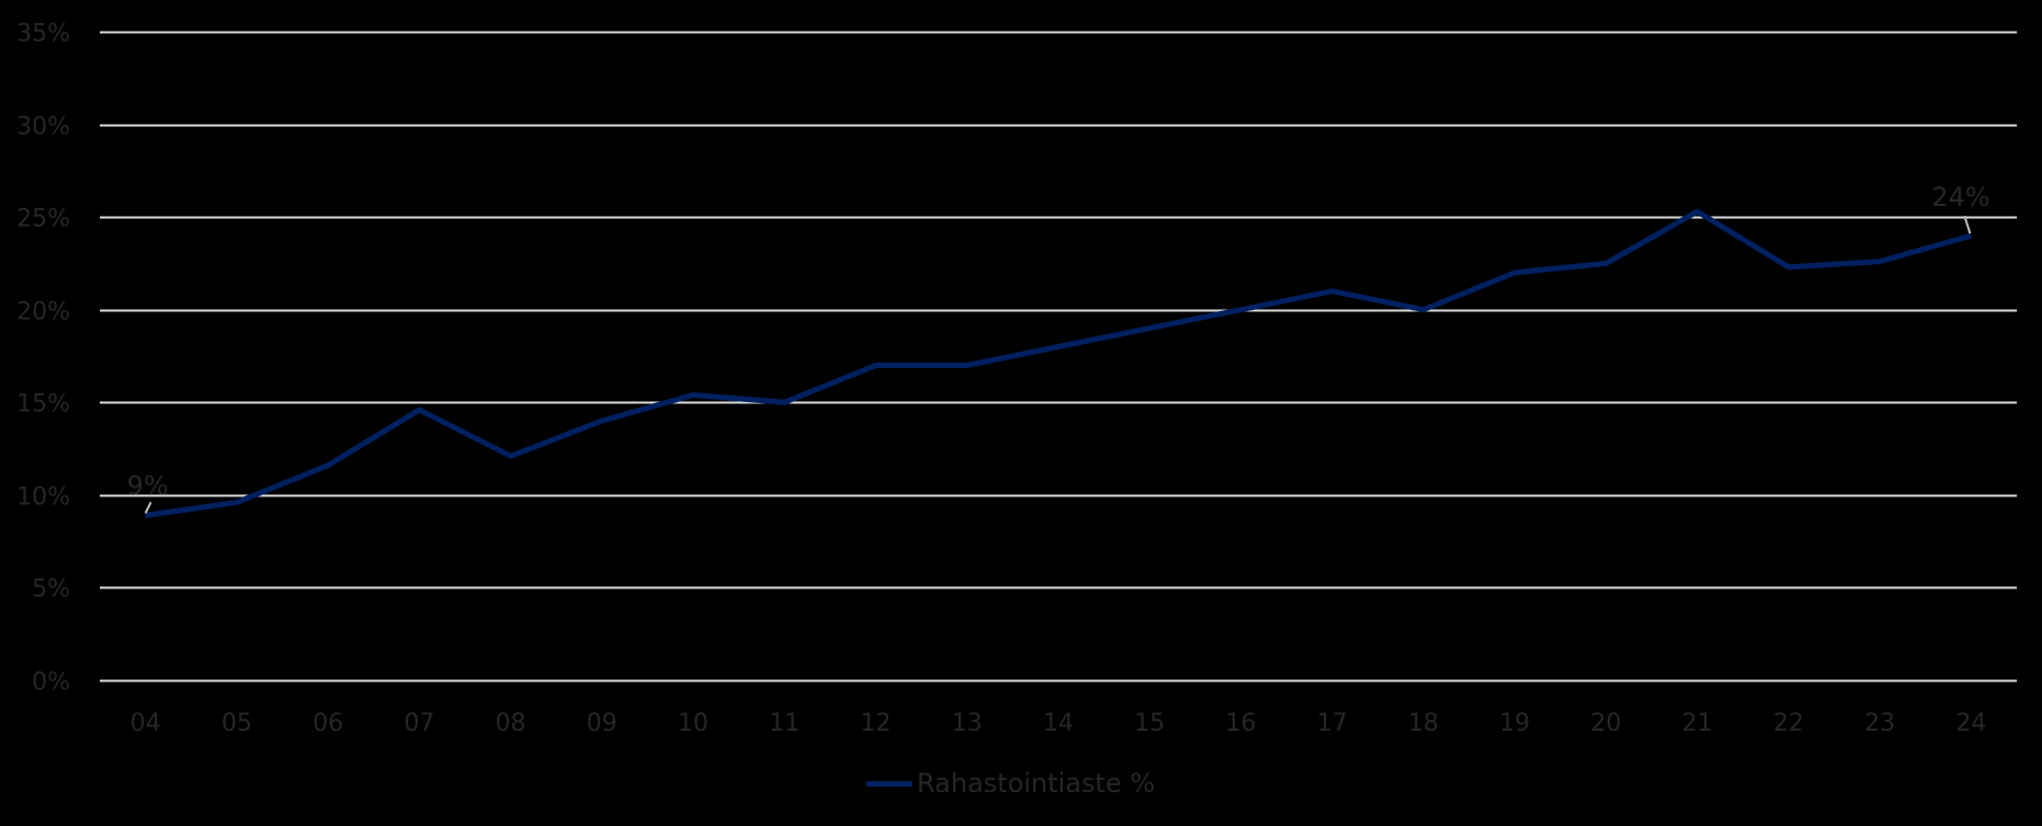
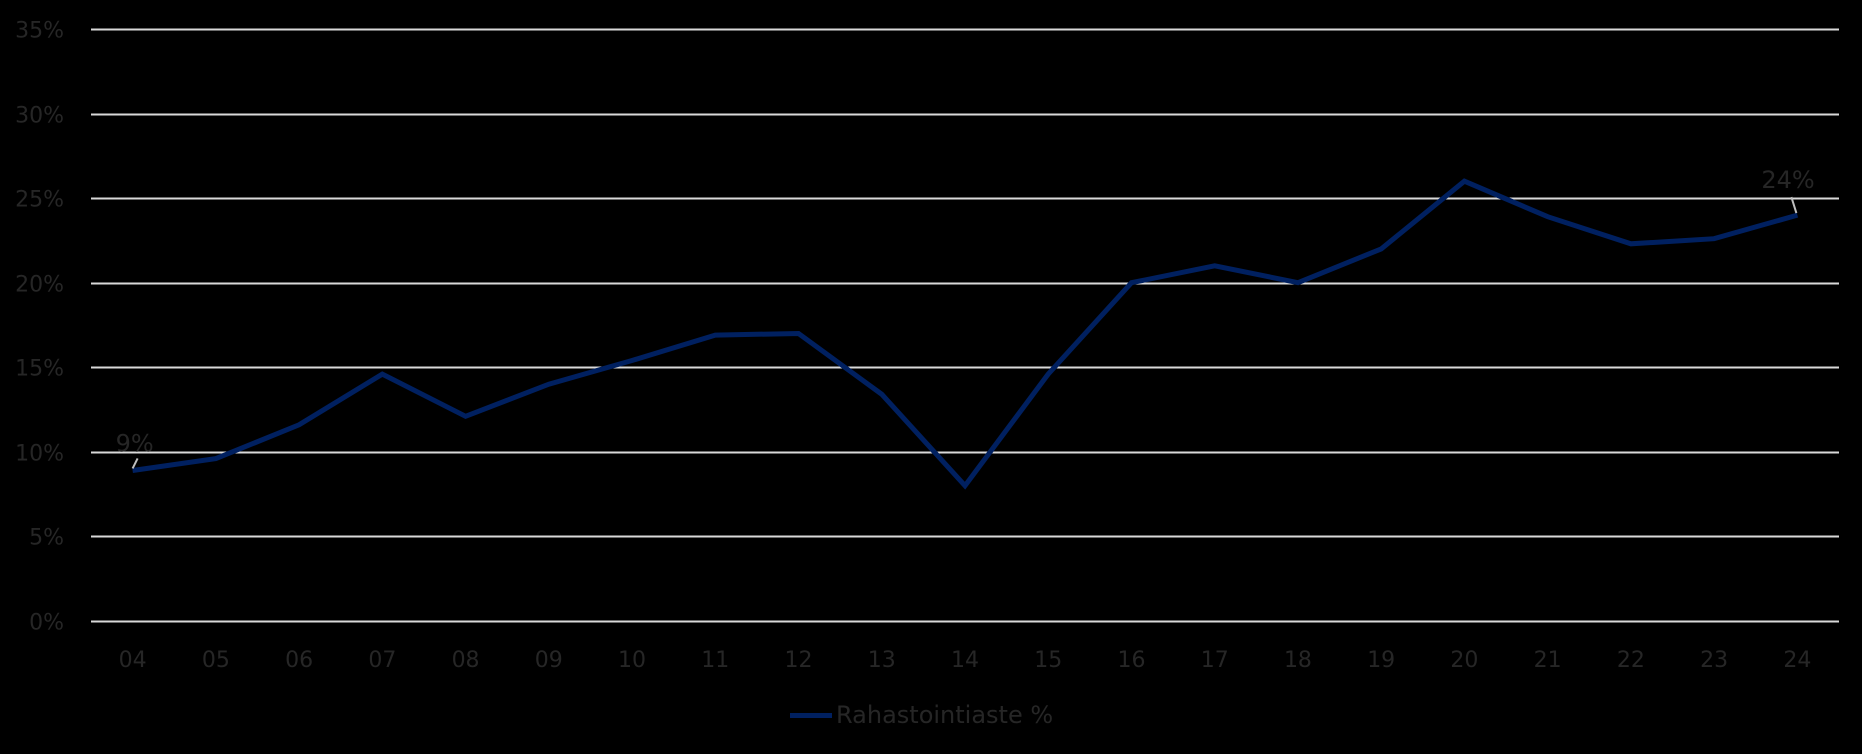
11: 15.0% -> 16.9%
13: 17.0% -> 13.4%
14: 18.0% -> 8.0%
15: 19.0% -> 14.6%
20: 22.5% -> 26.0%
21: 25.3% -> 23.9%
